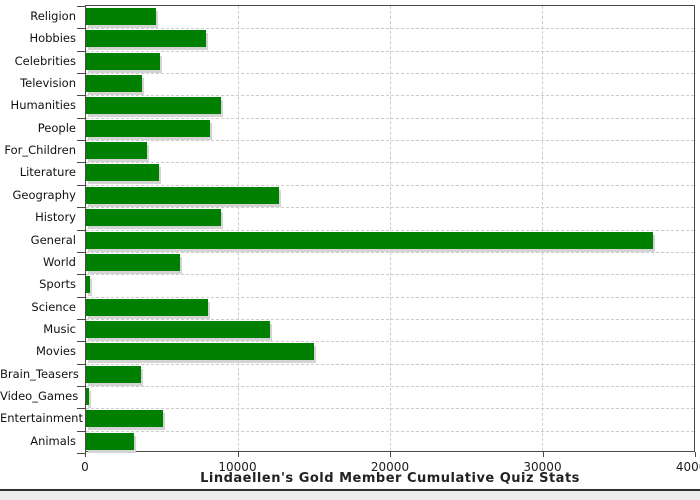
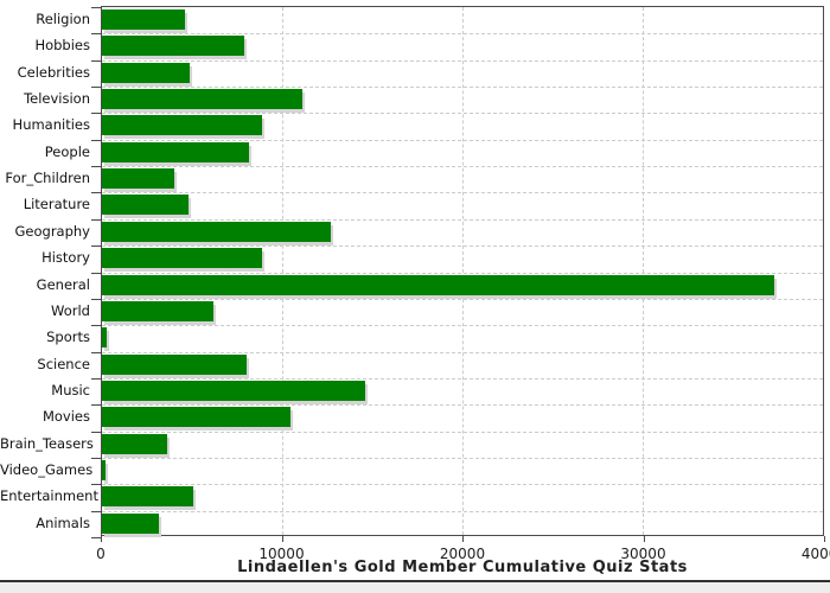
Television: 3700 -> 11100
Music: 12100 -> 14600
Movies: 15000 -> 10400
